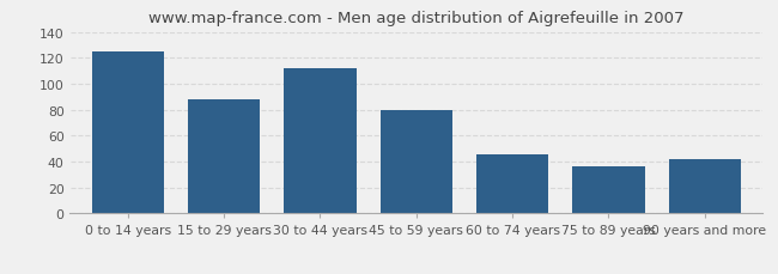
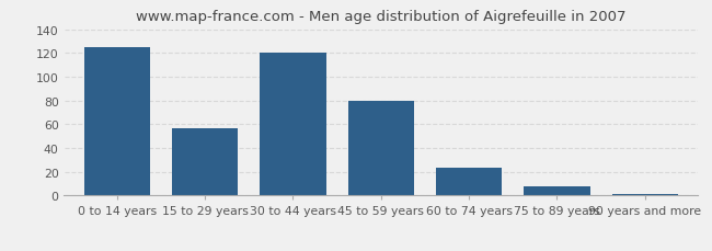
15 to 29 years: 88 -> 57
30 to 44 years: 112 -> 120
60 to 74 years: 46 -> 23
75 to 89 years: 36 -> 8
90 years and more: 42 -> 1
